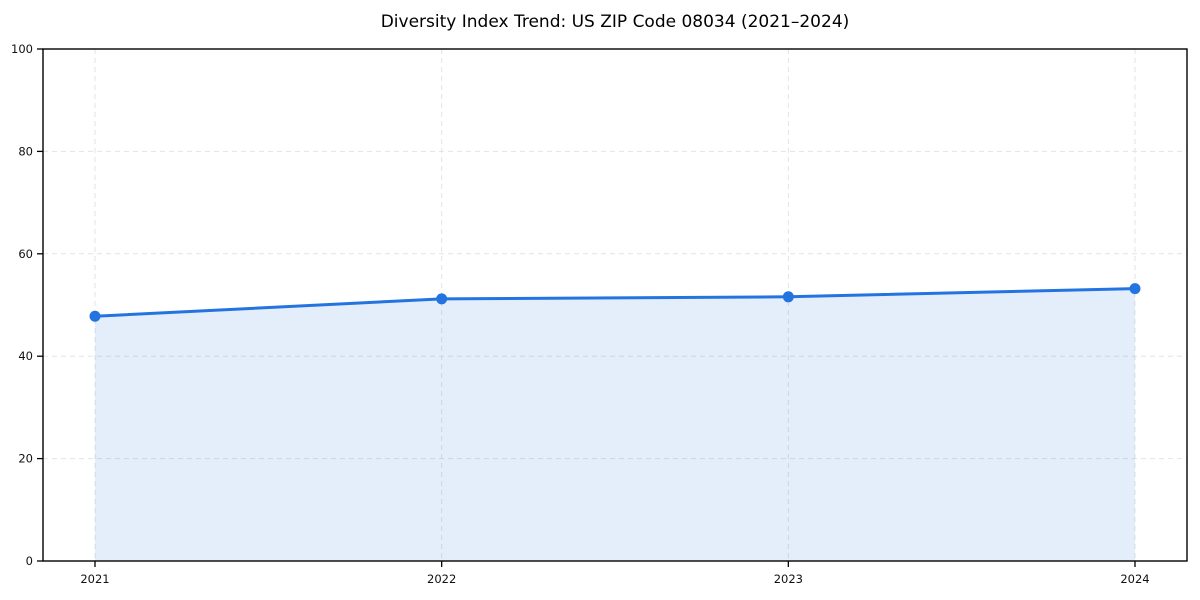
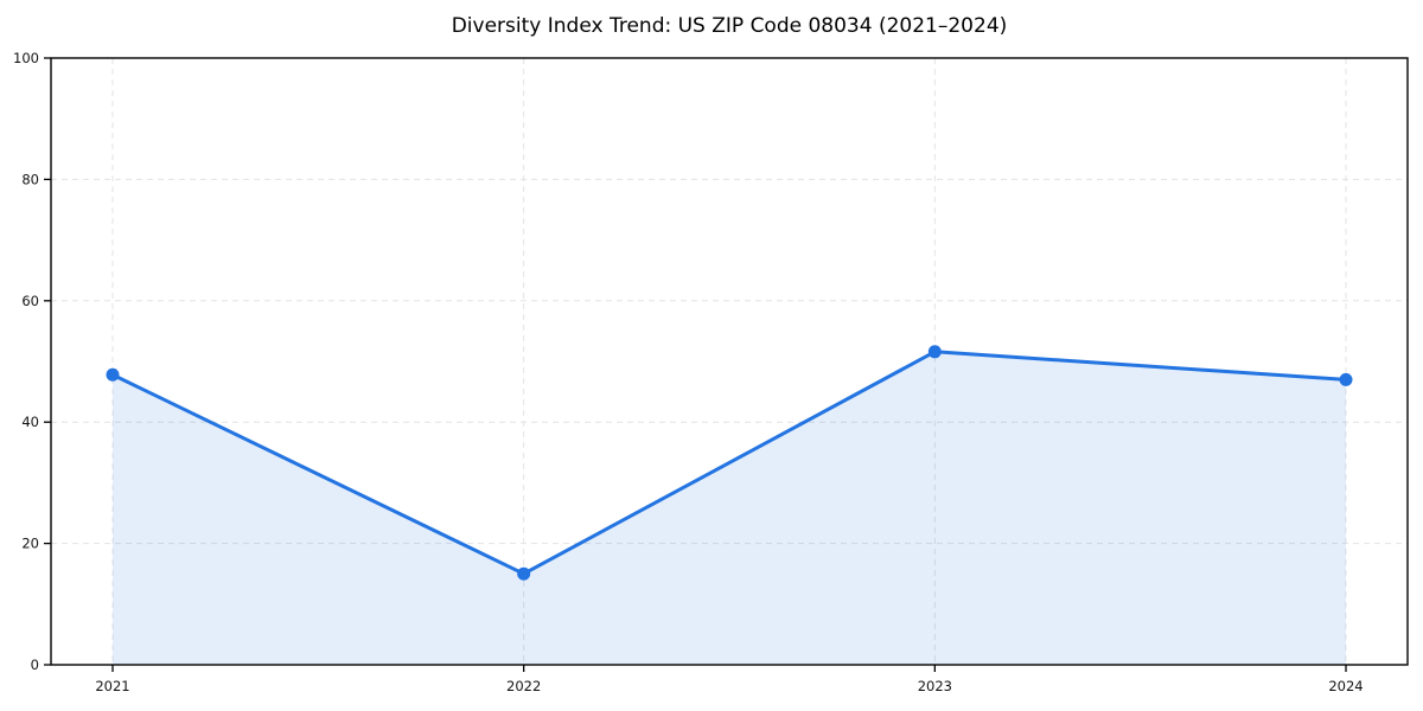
2022: 51 -> 15
2024: 53 -> 47
